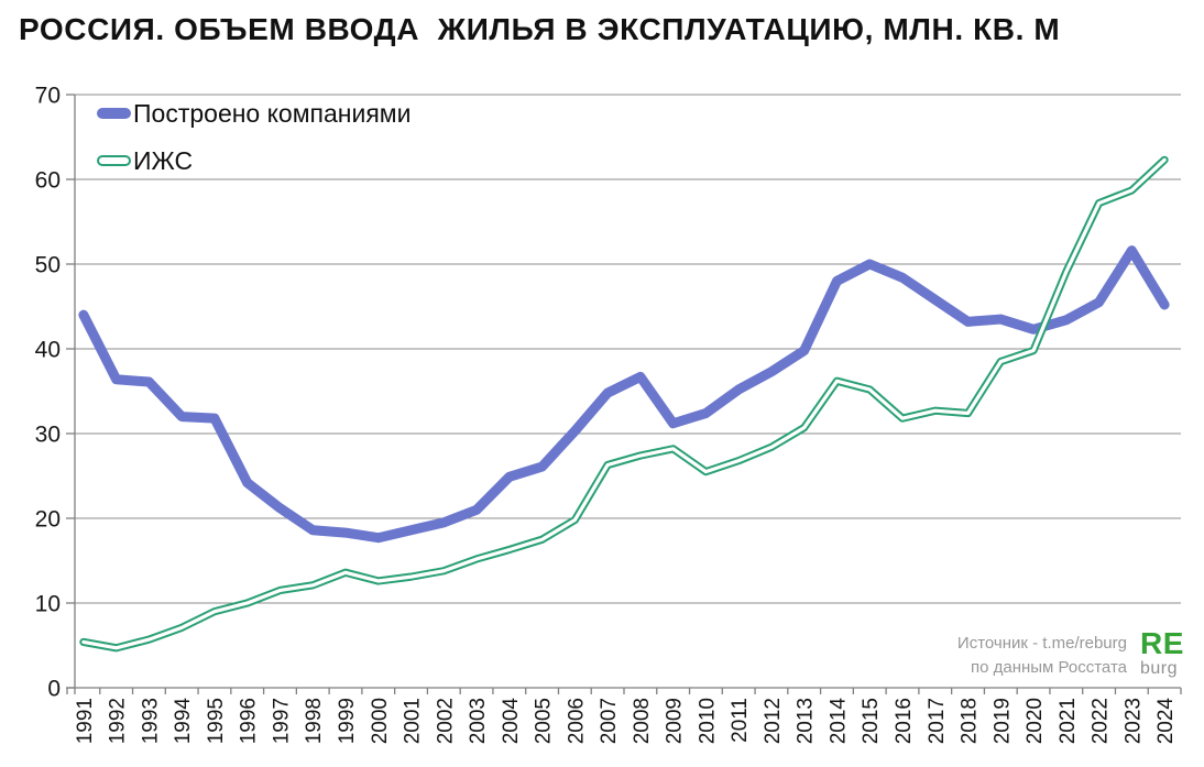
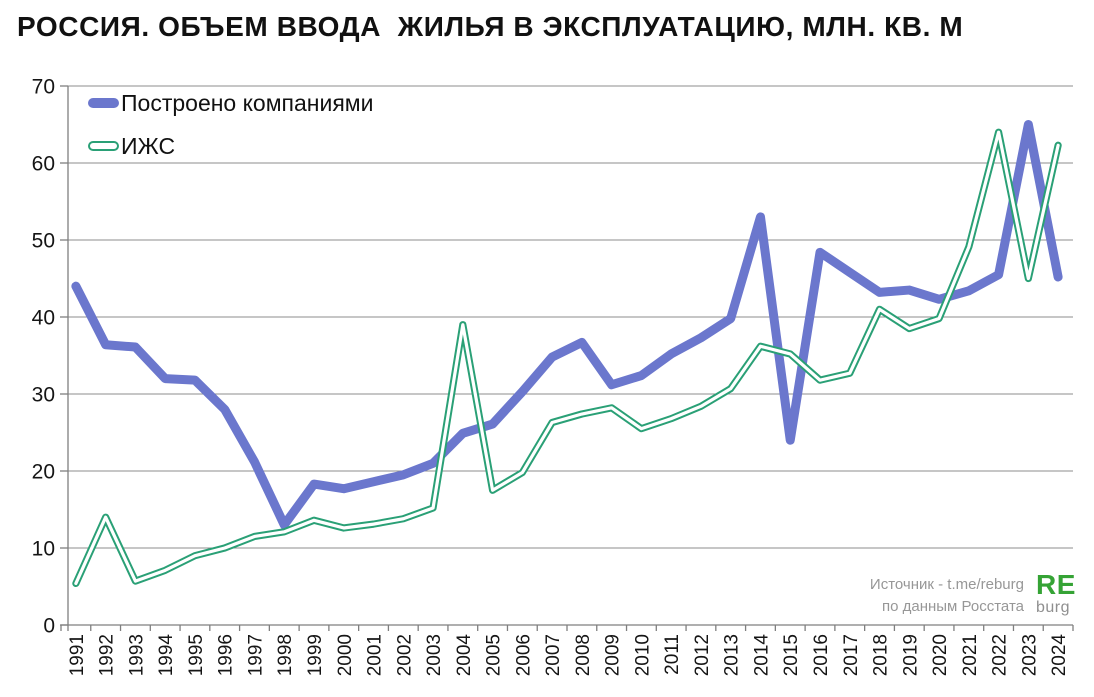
ИЖС/1992: 5 -> 14
Построено компаниями/1996: 24 -> 28
Построено компаниями/1998: 19 -> 13
ИЖС/2004: 16 -> 39
Построено компаниями/2014: 48 -> 53
Построено компаниями/2015: 50 -> 24
ИЖС/2018: 32 -> 41
ИЖС/2022: 57 -> 64
Построено компаниями/2023: 52 -> 65
ИЖС/2023: 59 -> 45
